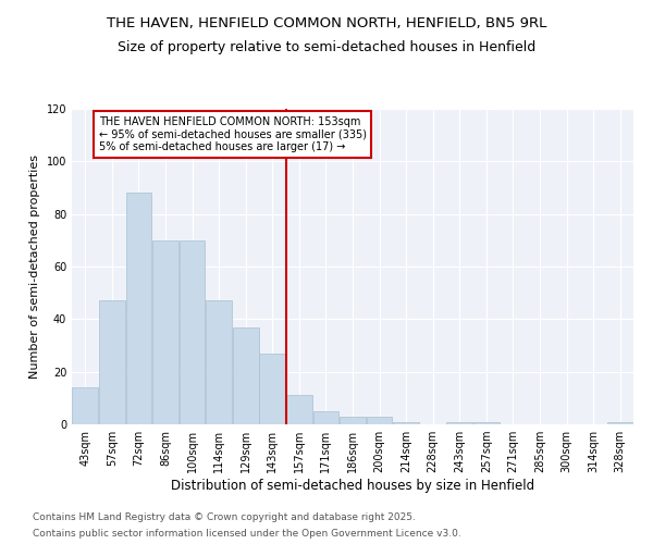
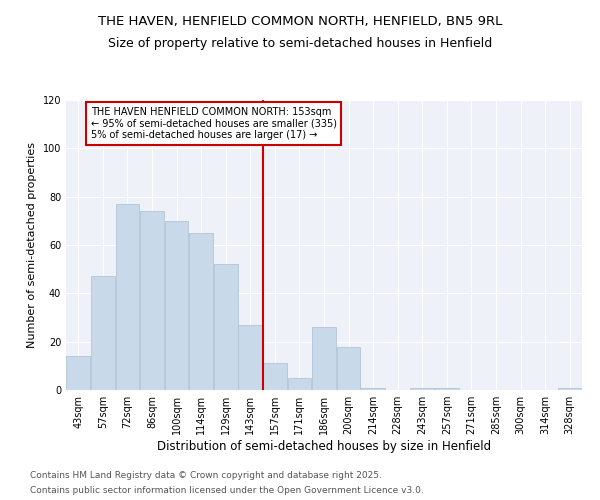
72sqm: 88 -> 77
86sqm: 70 -> 74
114sqm: 47 -> 65
129sqm: 37 -> 52
186sqm: 3 -> 26
200sqm: 3 -> 18
